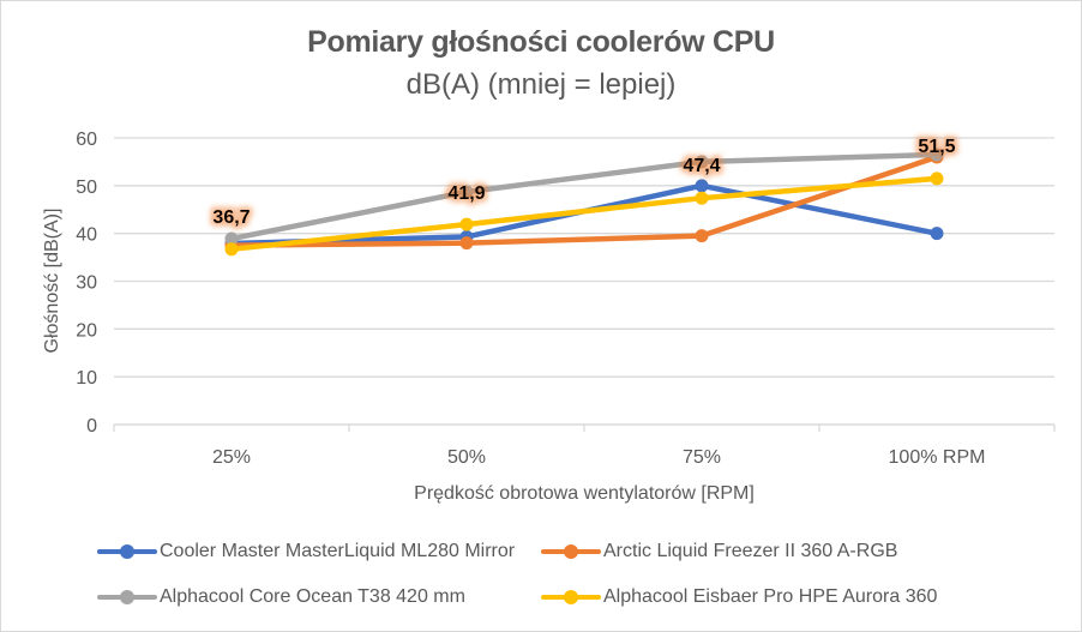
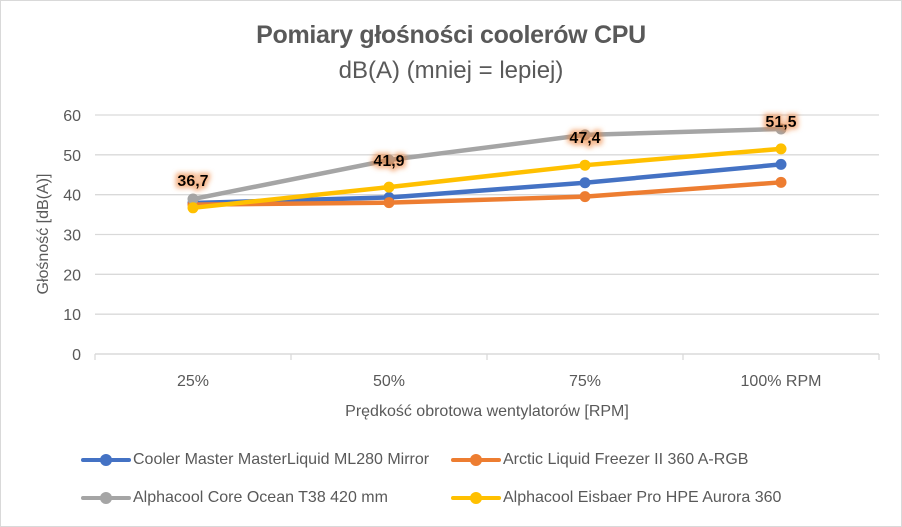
Cooler Master MasterLiquid ML280 Mirror/75%: 50 -> 43
Cooler Master MasterLiquid ML280 Mirror/100% RPM: 40 -> 48
Arctic Liquid Freezer II 360 A-RGB/100% RPM: 56 -> 43
